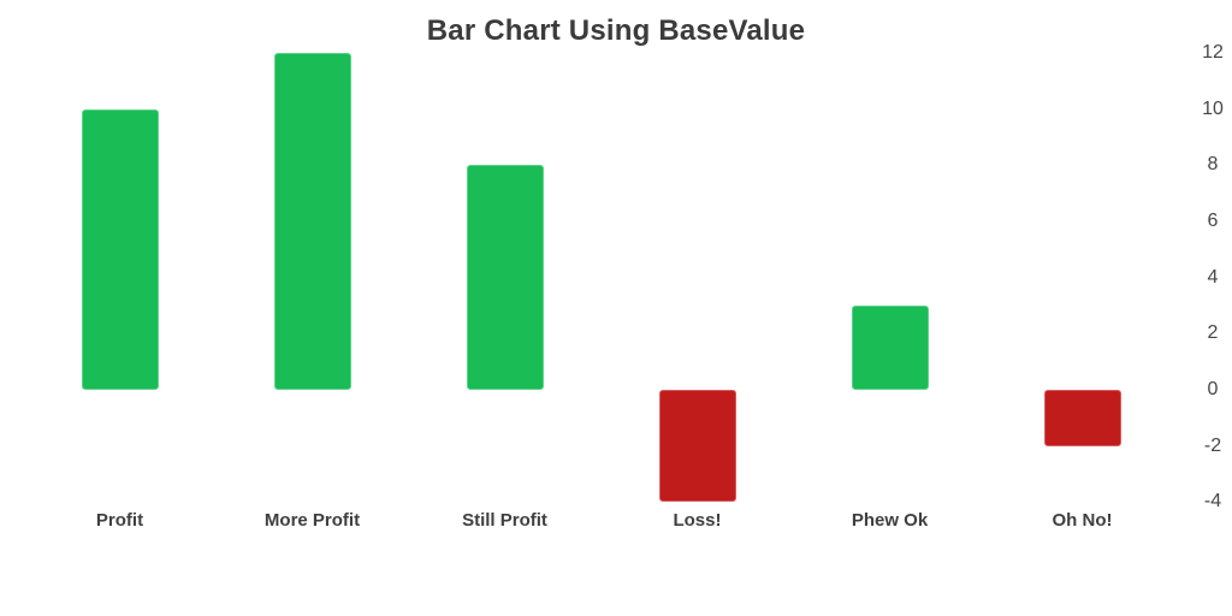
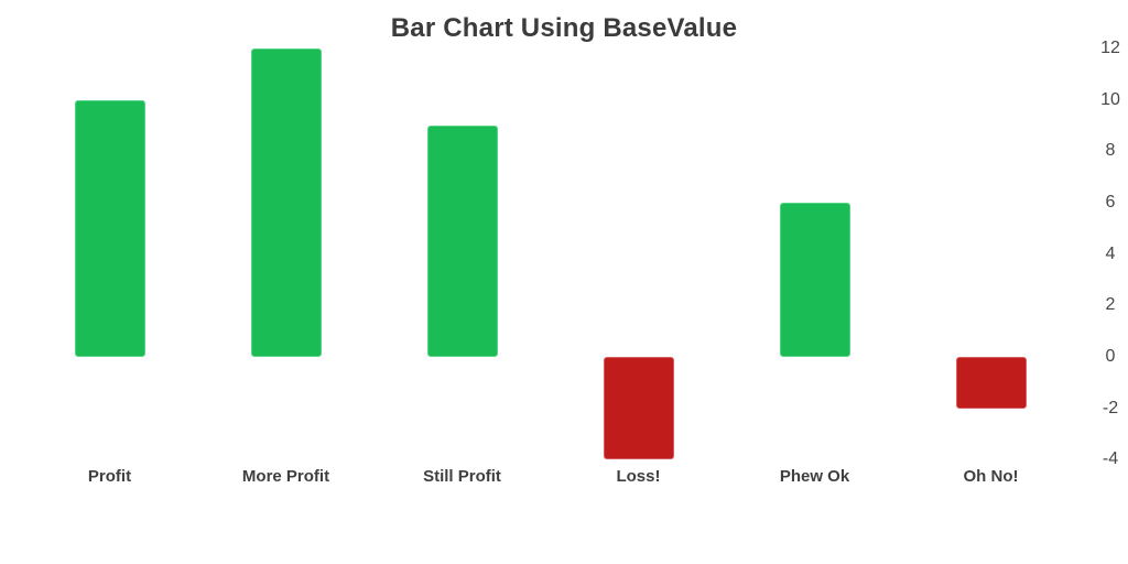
Still Profit: 8 -> 9
Phew Ok: 3 -> 6
